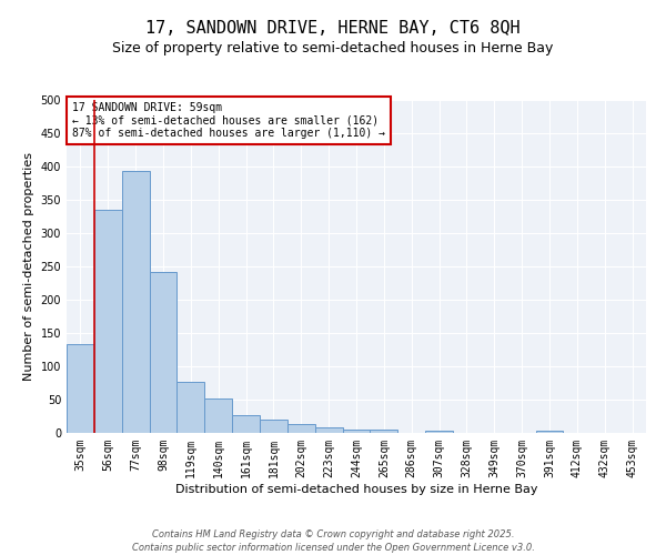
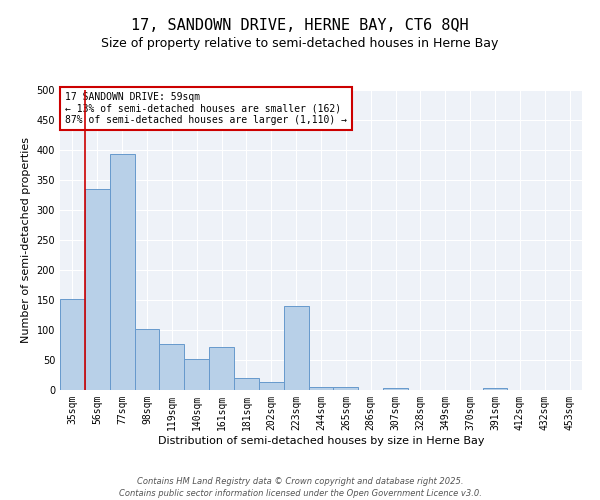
35sqm: 133 -> 152
98sqm: 241 -> 102
161sqm: 27 -> 72
223sqm: 8 -> 140
